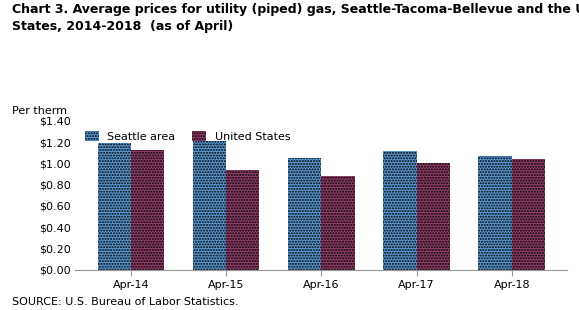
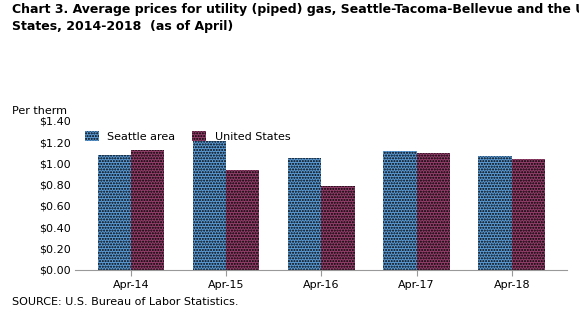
Seattle area/Apr-14: $1.19 -> $1.08
United States/Apr-16: $0.88 -> $0.79
United States/Apr-17: $1.00 -> $1.10
